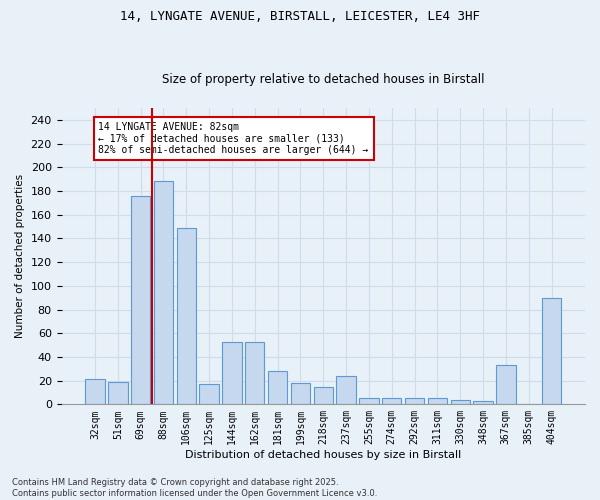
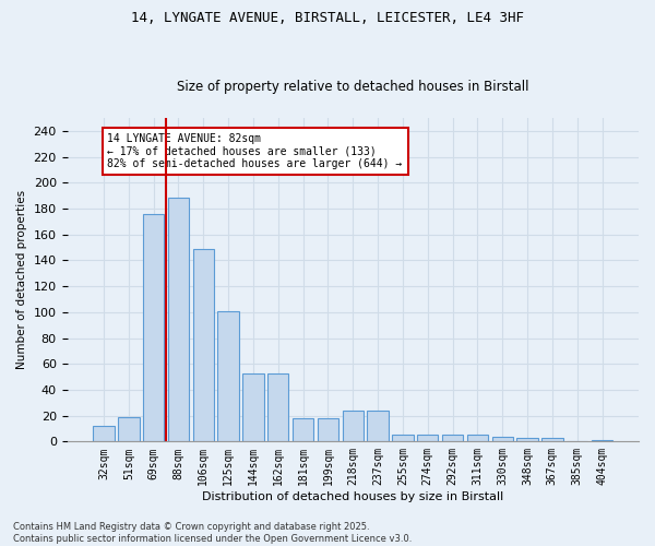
32sqm: 21 -> 12
125sqm: 17 -> 101
181sqm: 28 -> 18
218sqm: 15 -> 24
367sqm: 33 -> 3
404sqm: 90 -> 1
